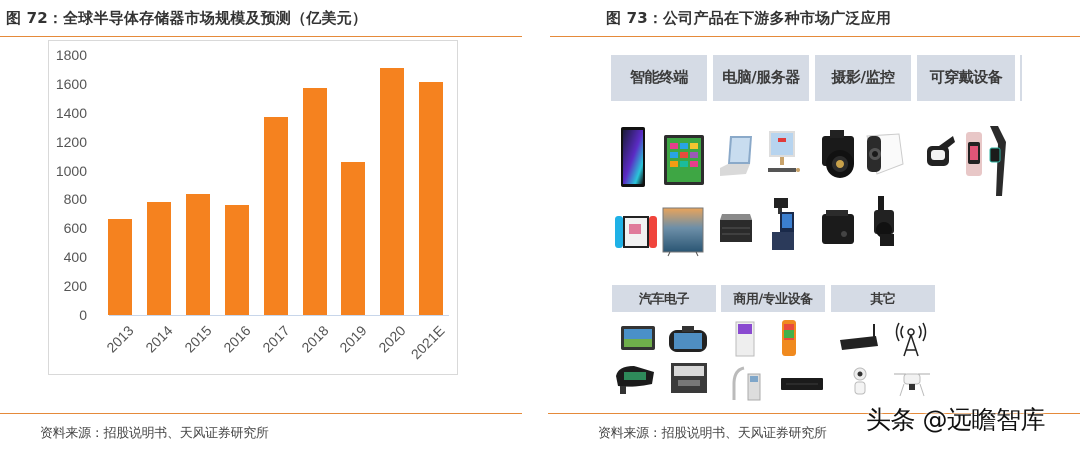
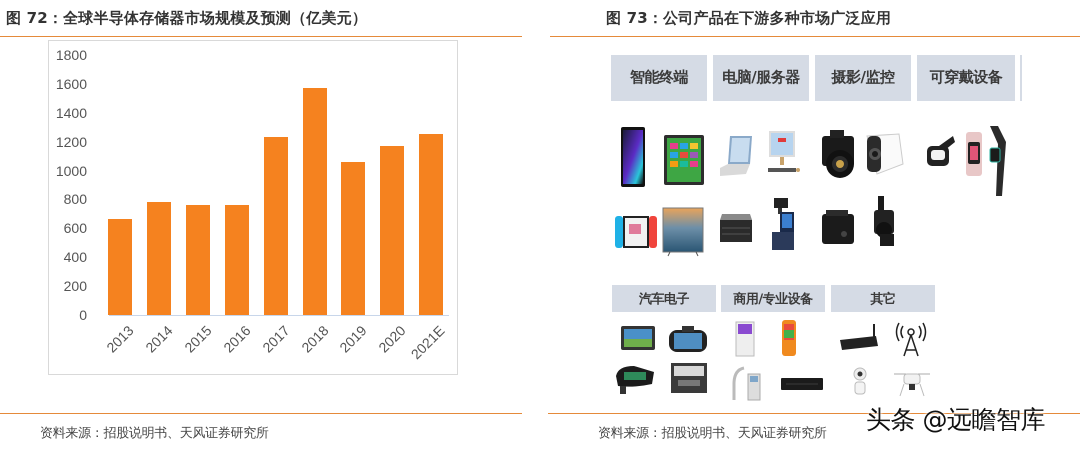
2015: 840 -> 760
2017: 1370 -> 1230
2020: 1710 -> 1170
2021E: 1610 -> 1260
